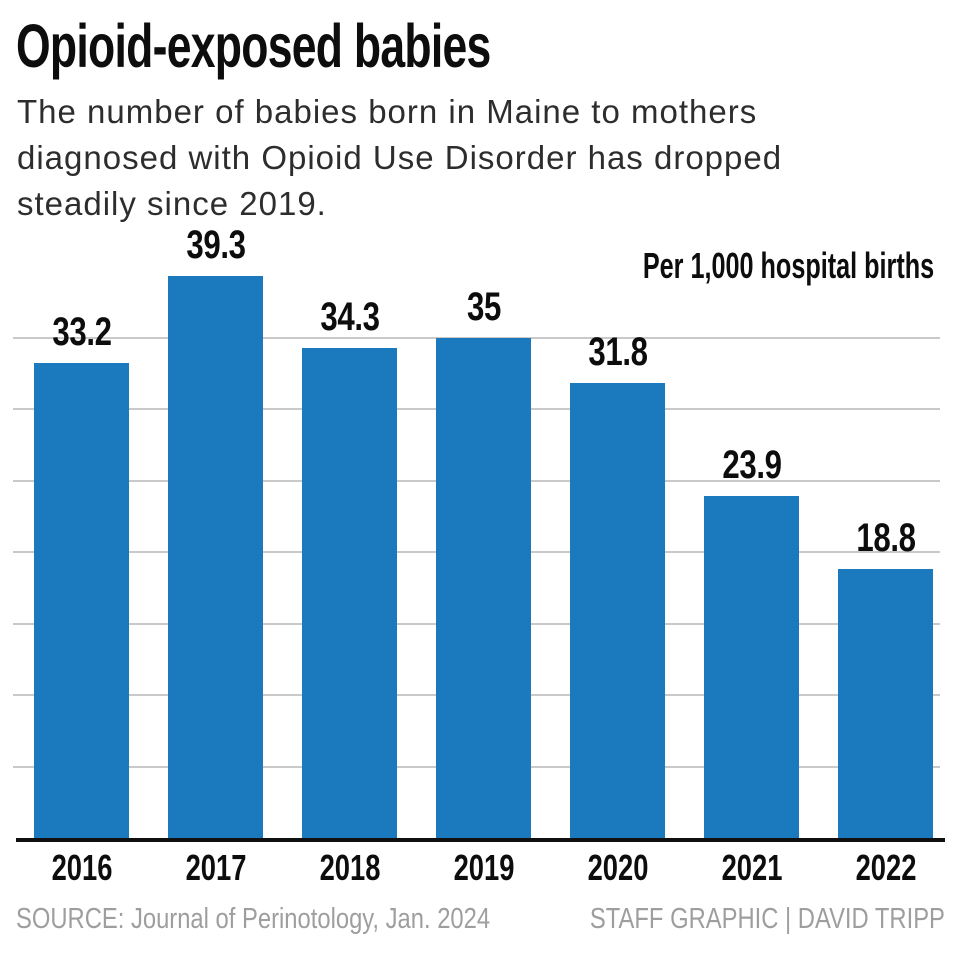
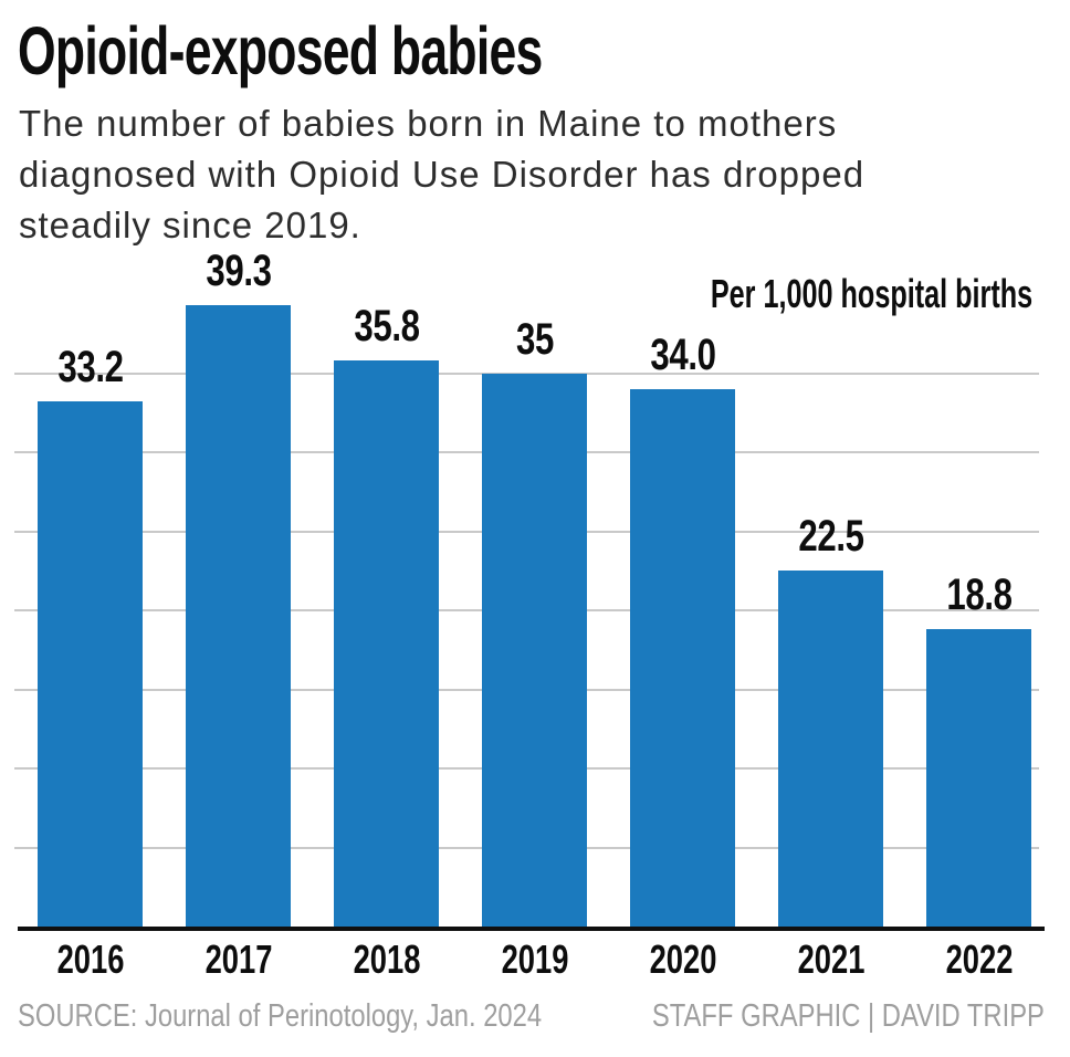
2018: 34.3 -> 35.8
2020: 31.8 -> 34.0
2021: 23.9 -> 22.5
